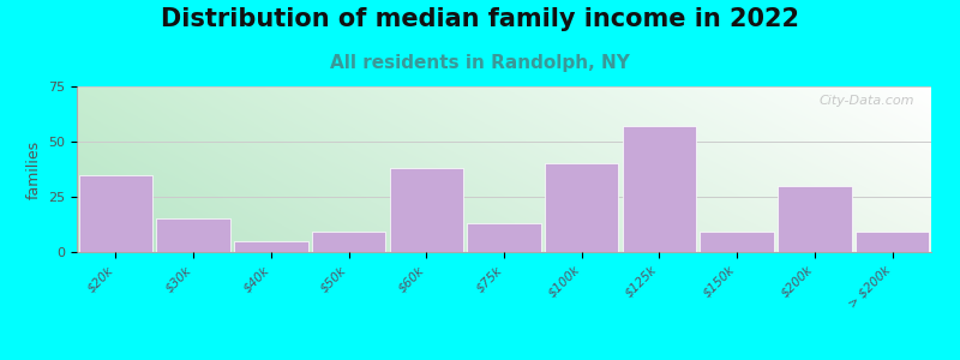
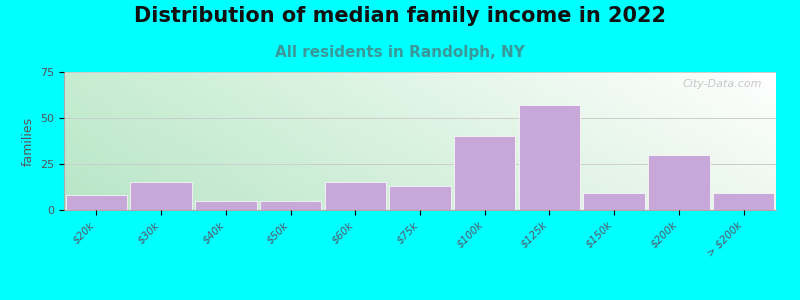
$20k: 35 -> 8
$50k: 9 -> 5
$60k: 38 -> 15
